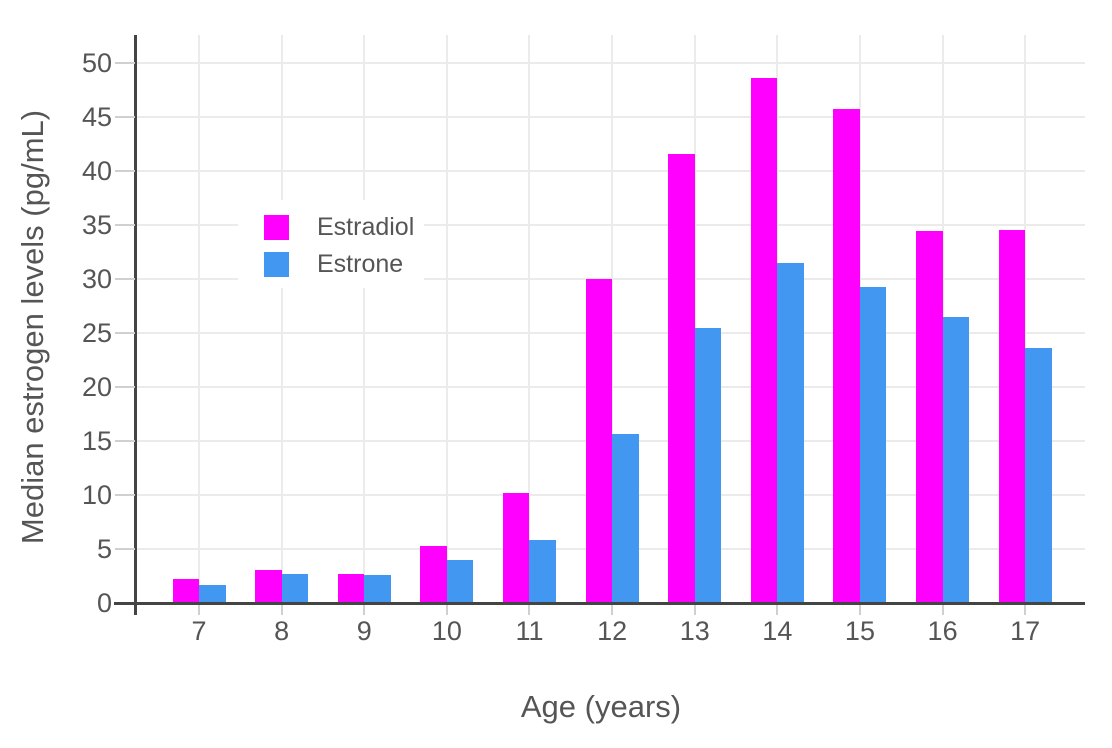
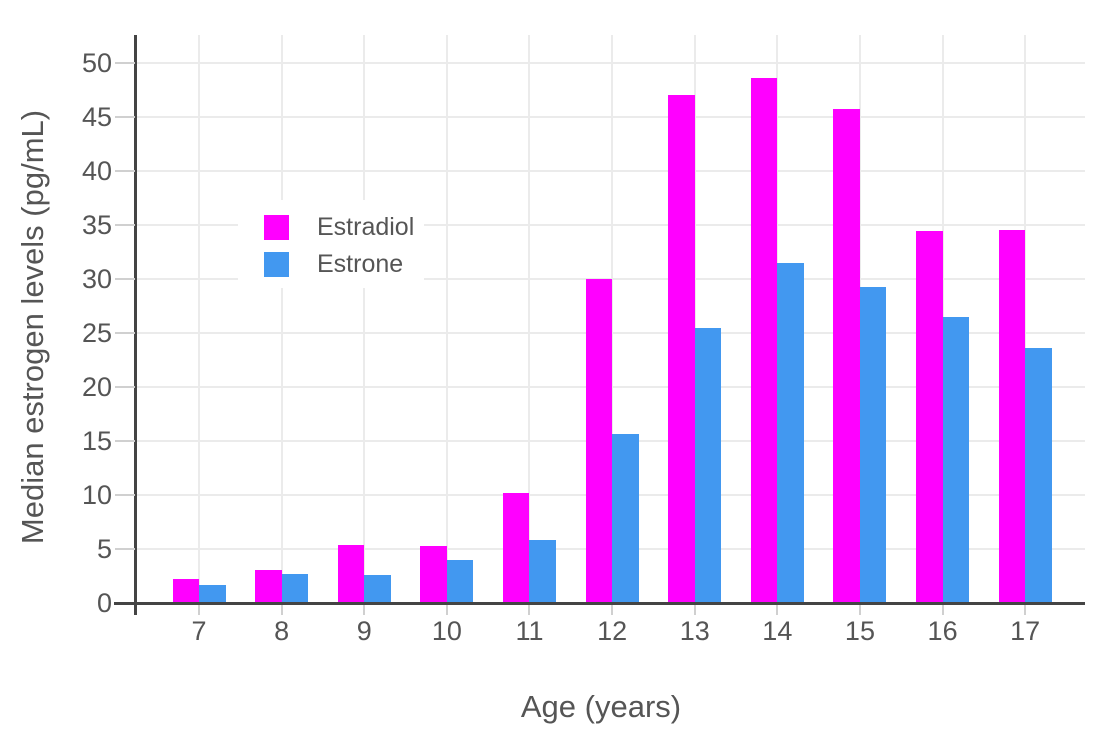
Estradiol/9: 2.7 -> 5.4
Estradiol/13: 41.6 -> 47.1
